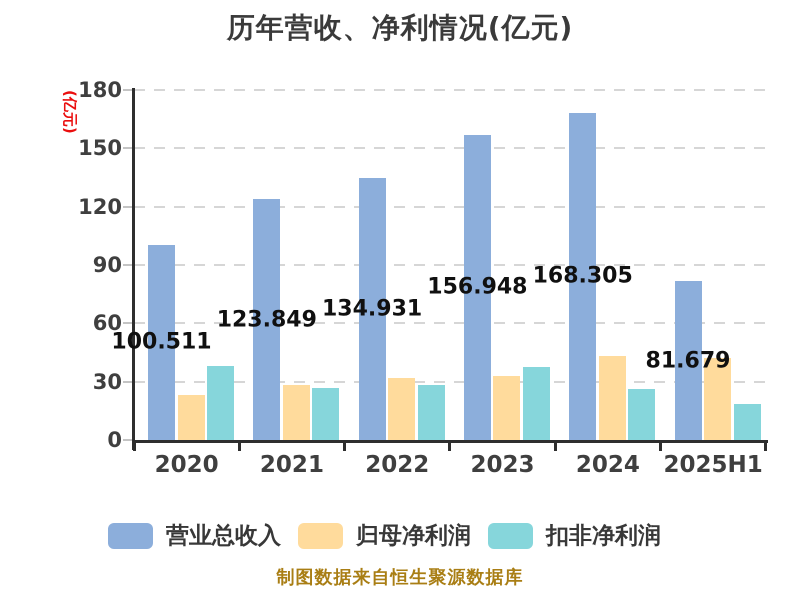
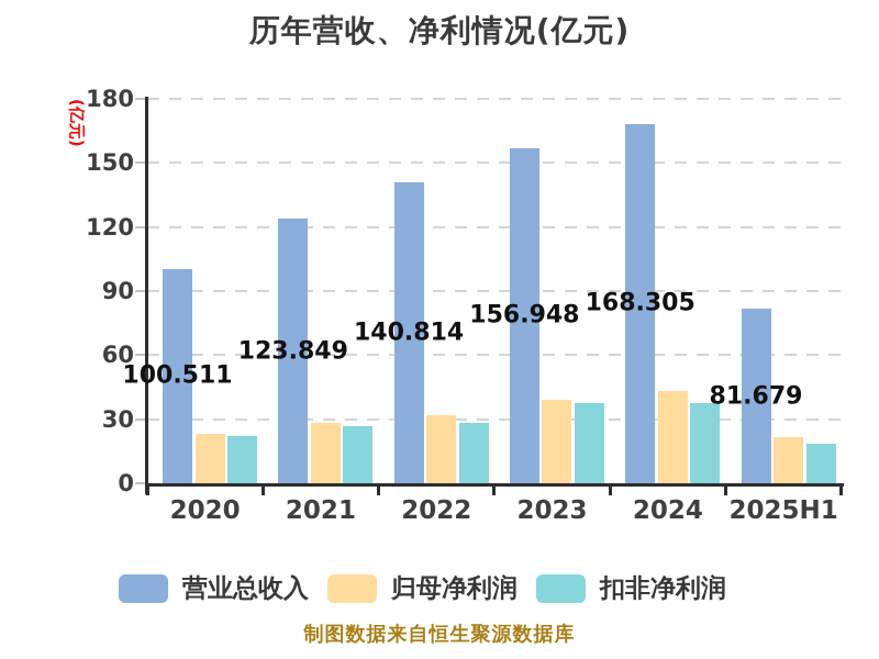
扣非净利润/2020: 38 -> 22
营业总收入/2022: 134.931 -> 140.814
归母净利润/2023: 33 -> 39
扣非净利润/2024: 26 -> 38
归母净利润/2025H1: 42 -> 21
